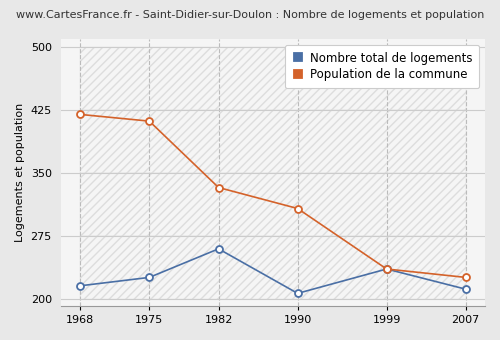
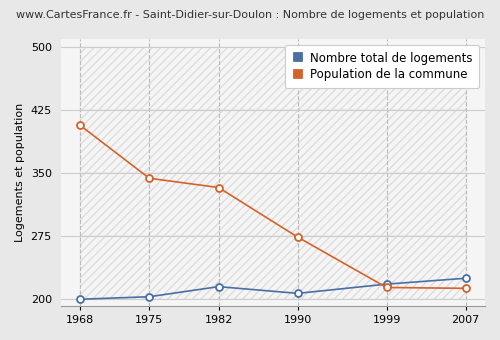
Nombre total de logements/1968: 216 -> 200
Population de la commune/1968: 420 -> 407
Nombre total de logements/1975: 226 -> 203
Population de la commune/1975: 412 -> 344
Nombre total de logements/1982: 260 -> 215
Population de la commune/1990: 308 -> 274
Nombre total de logements/1999: 236 -> 218
Population de la commune/1999: 236 -> 214
Nombre total de logements/2007: 212 -> 225
Population de la commune/2007: 226 -> 213
